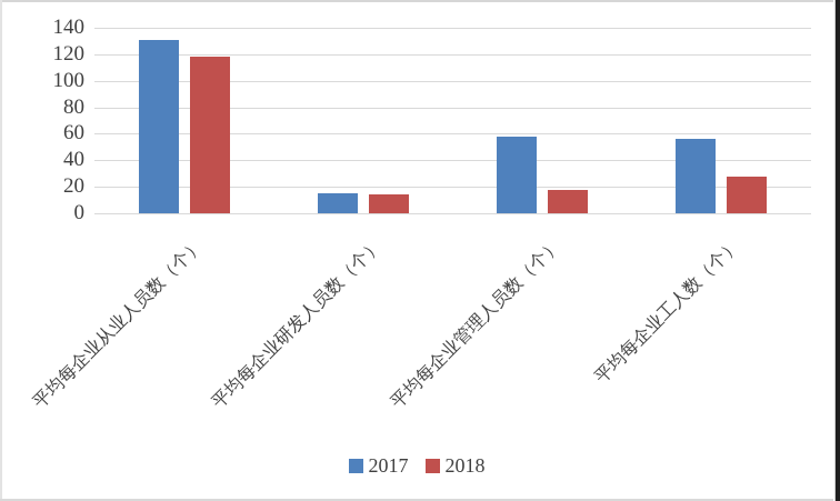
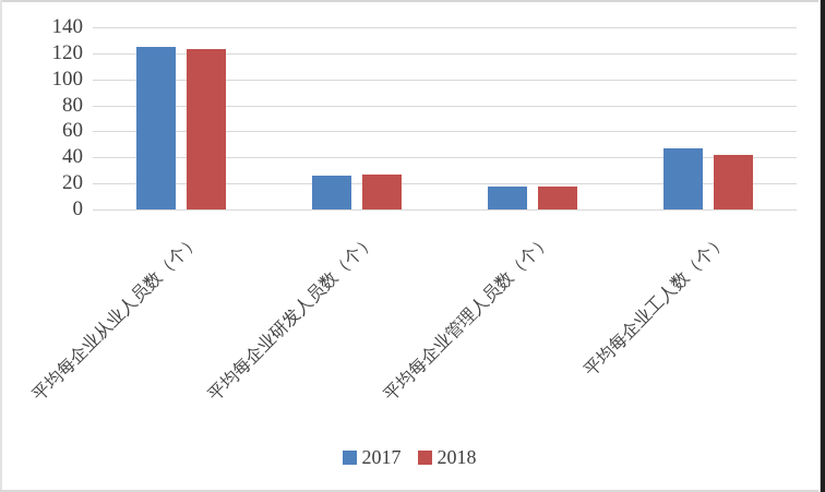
2017/平均每企业从业人员数（个）: 131 -> 125
2018/平均每企业从业人员数（个）: 118 -> 123
2017/平均每企业研发人员数（个）: 15 -> 26
2018/平均每企业研发人员数（个）: 14 -> 27
2017/平均每企业管理人员数（个）: 58 -> 18
2017/平均每企业工人数（个）: 56 -> 47
2018/平均每企业工人数（个）: 28 -> 42
